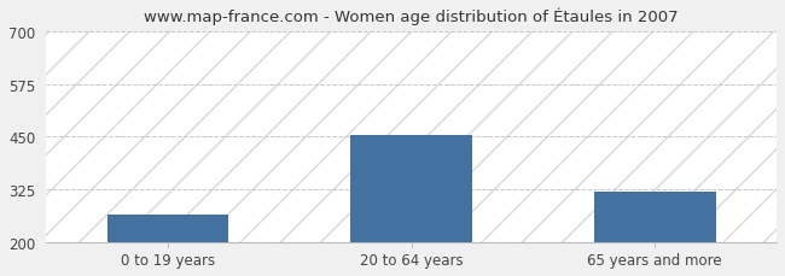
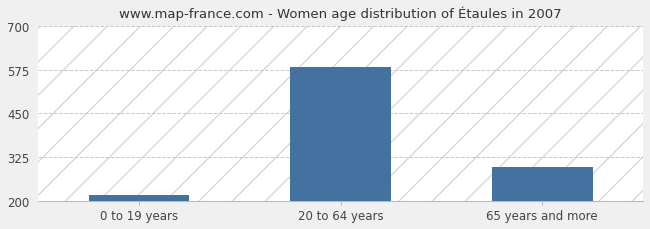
0 to 19 years: 265 -> 215
20 to 64 years: 455 -> 583
65 years and more: 320 -> 295
